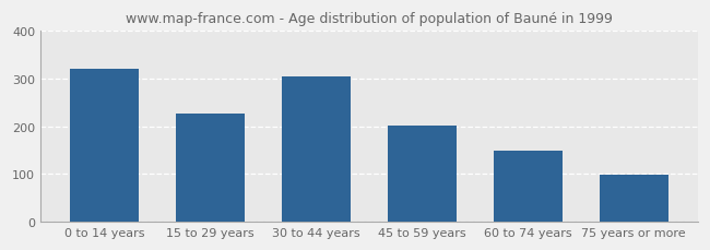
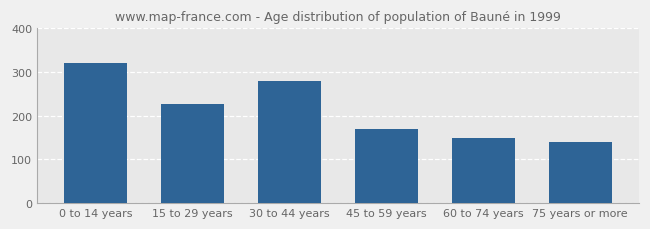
30 to 44 years: 305 -> 280
45 to 59 years: 202 -> 170
75 years or more: 98 -> 140
